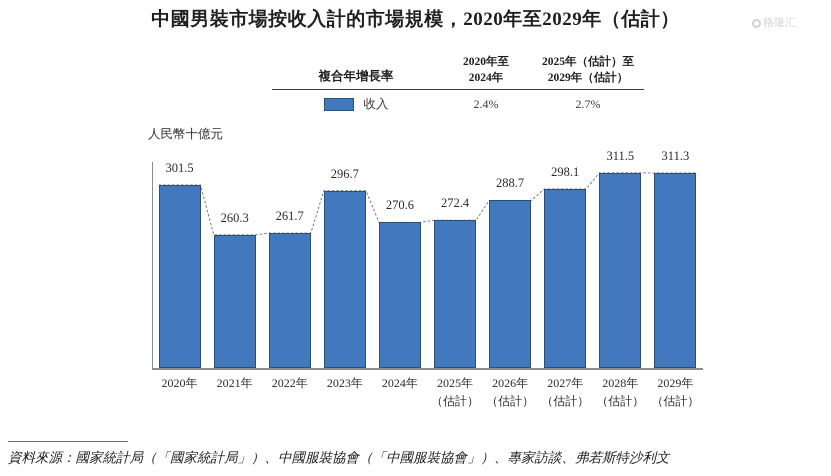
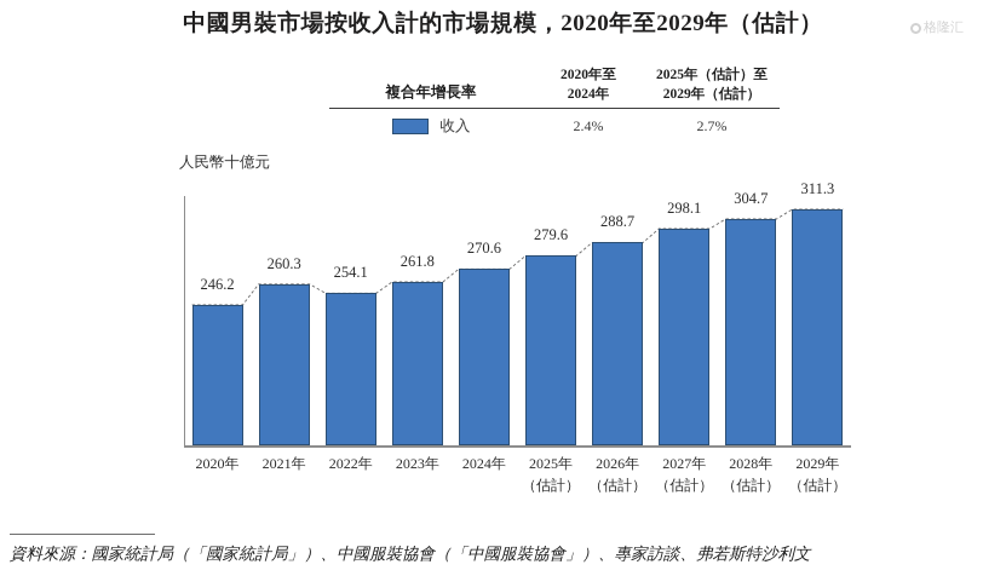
2020年: 301.5 -> 246.2
2022年: 261.7 -> 254.1
2023年: 296.7 -> 261.8
2025年（估計）: 272.4 -> 279.6
2028年（估計）: 311.5 -> 304.7
